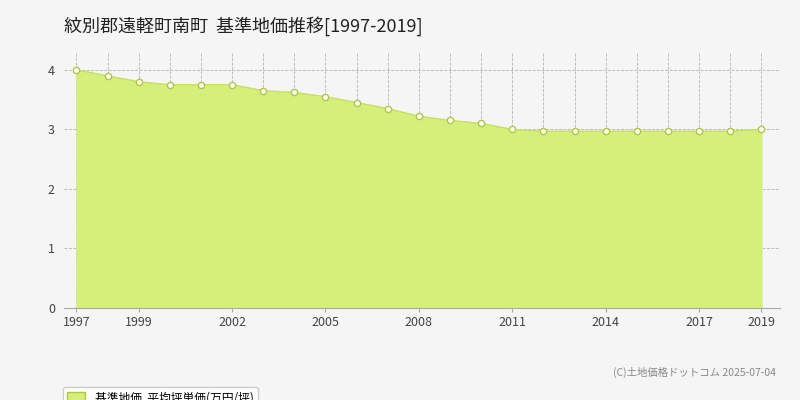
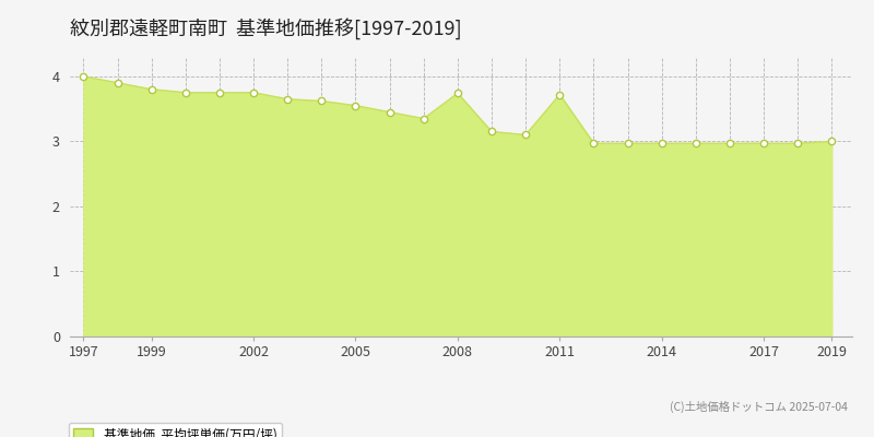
2008: 3.22 -> 3.74
2011: 3.00 -> 3.72
